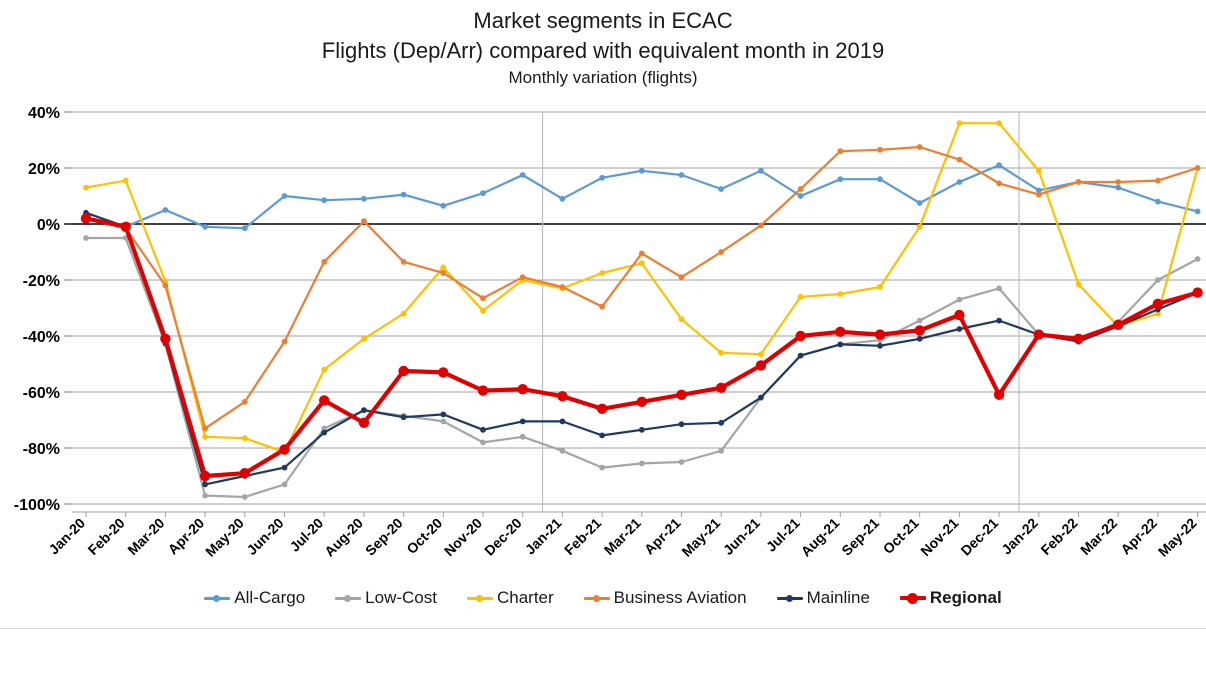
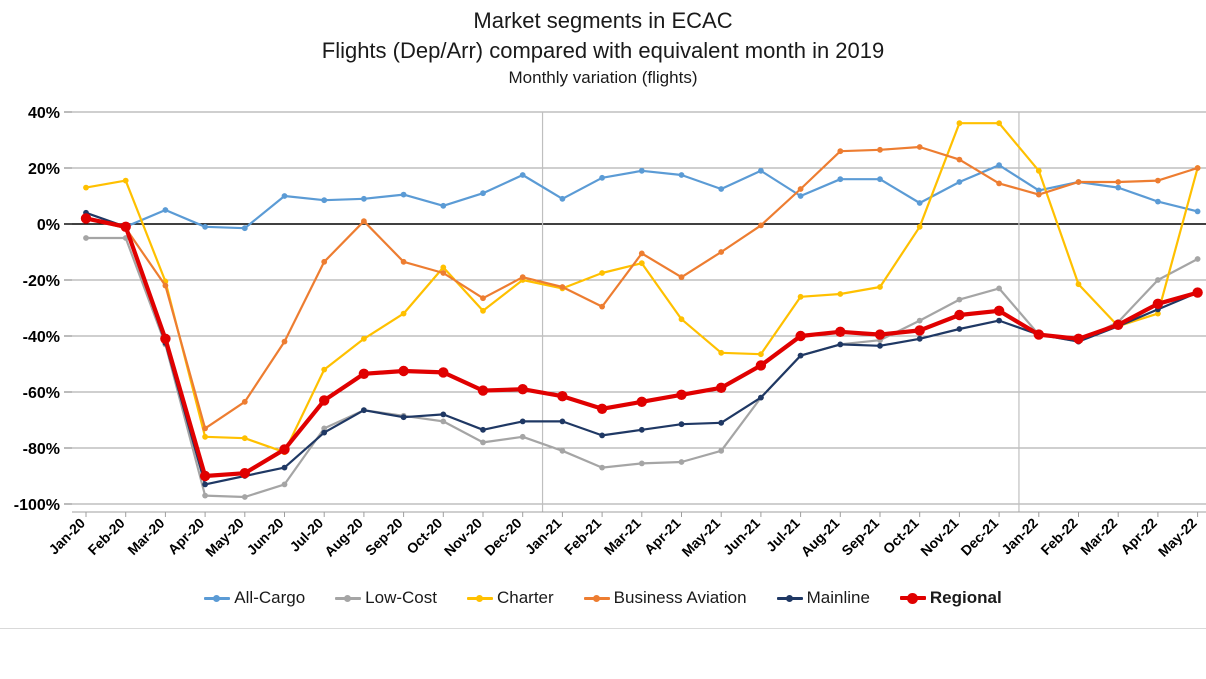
Regional/Aug-20: -71% -> -54%
Regional/Dec-21: -61% -> -31%
